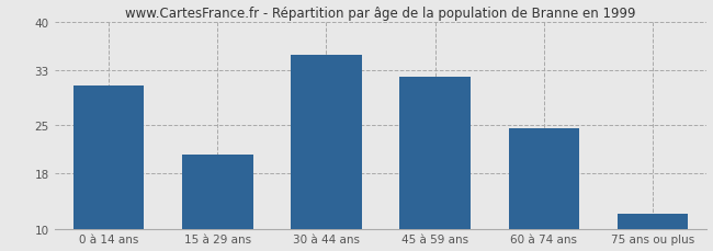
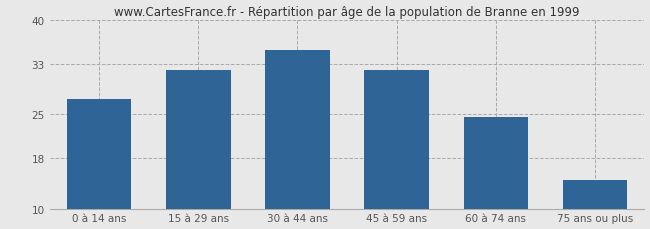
0 à 14 ans: 30.8 -> 27.5
15 à 29 ans: 20.8 -> 32.0
75 ans ou plus: 12.2 -> 14.5
